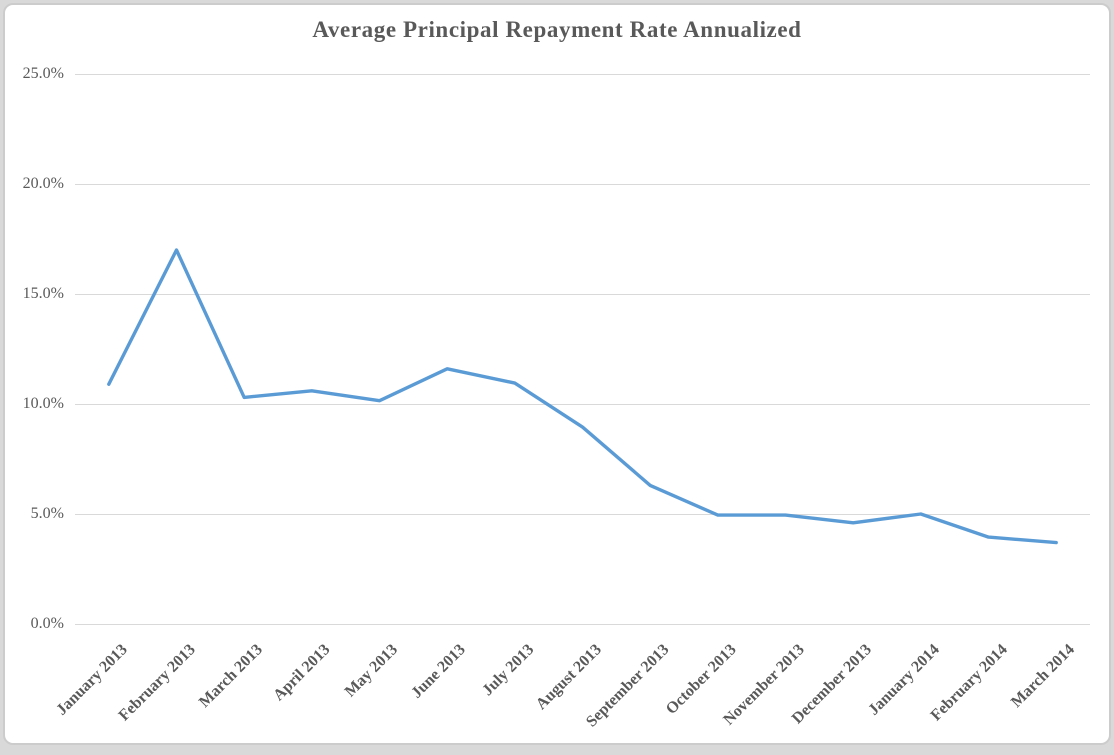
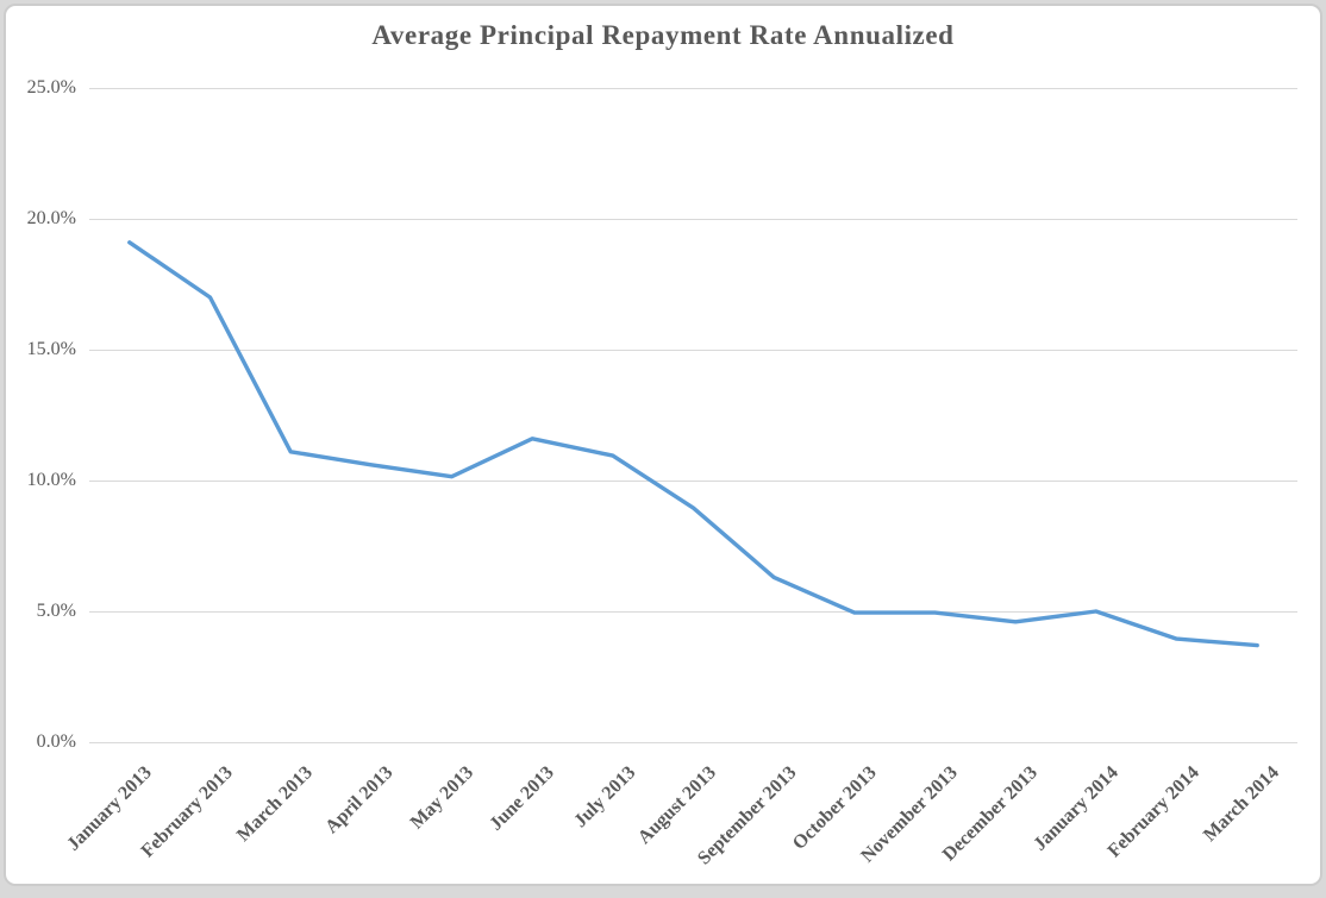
January 2013: 10.9% -> 19.1%
March 2013: 10.3% -> 11.1%
